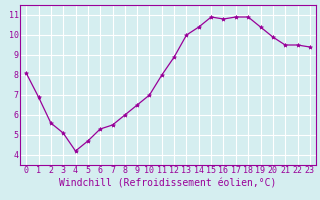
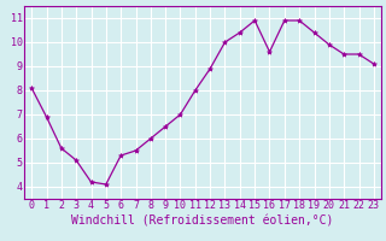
5: 4.7 -> 4.1
16: 10.8 -> 9.6
23: 9.4 -> 9.1
